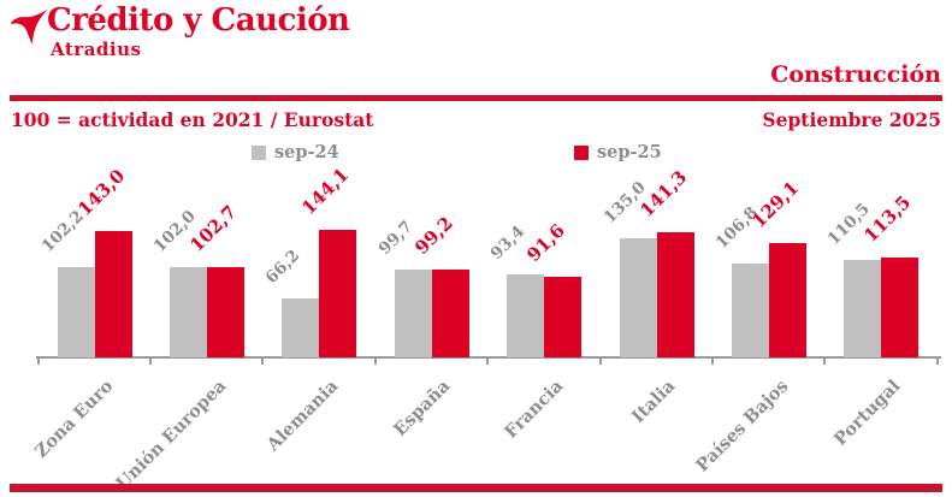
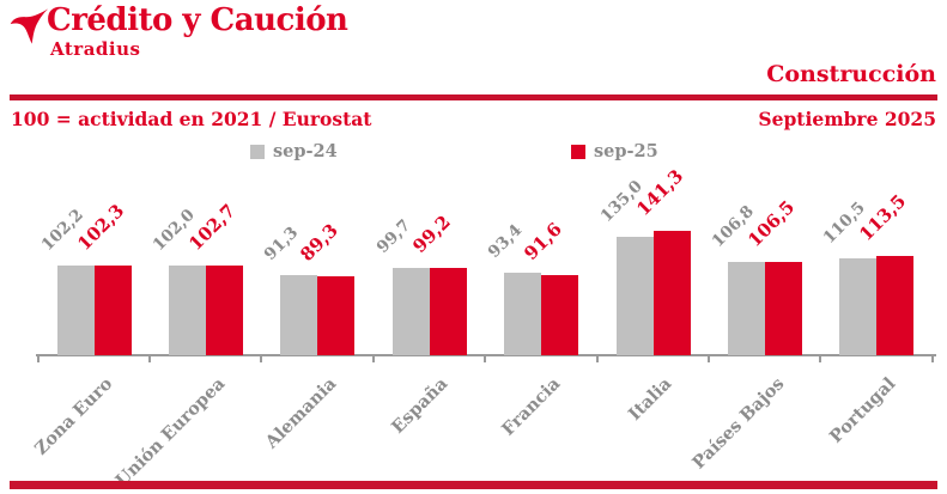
sep-25/Zona Euro: 143,0 -> 102,3
sep-24/Alemania: 66,2 -> 91,3
sep-25/Alemania: 144,1 -> 89,3
sep-25/Países Bajos: 129,1 -> 106,5
